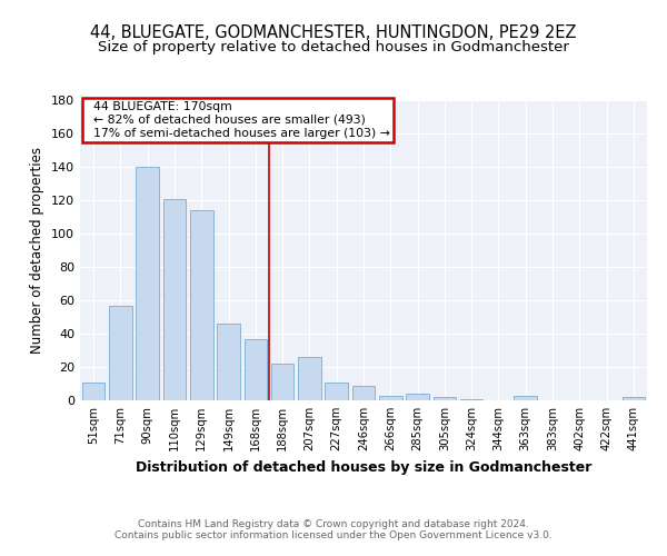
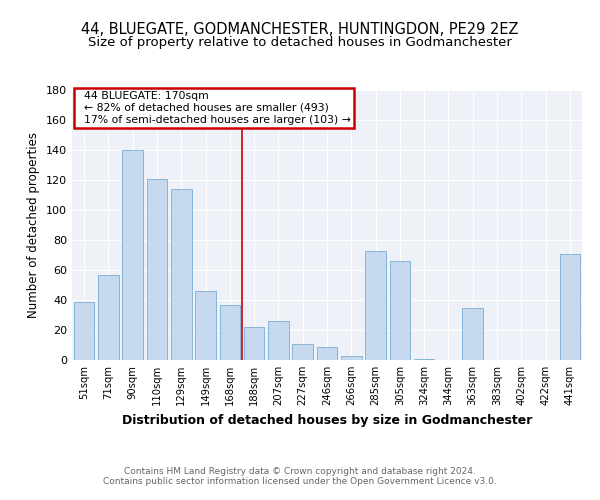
51sqm: 11 -> 39
285sqm: 4 -> 73
305sqm: 2 -> 66
363sqm: 3 -> 35
441sqm: 2 -> 71
